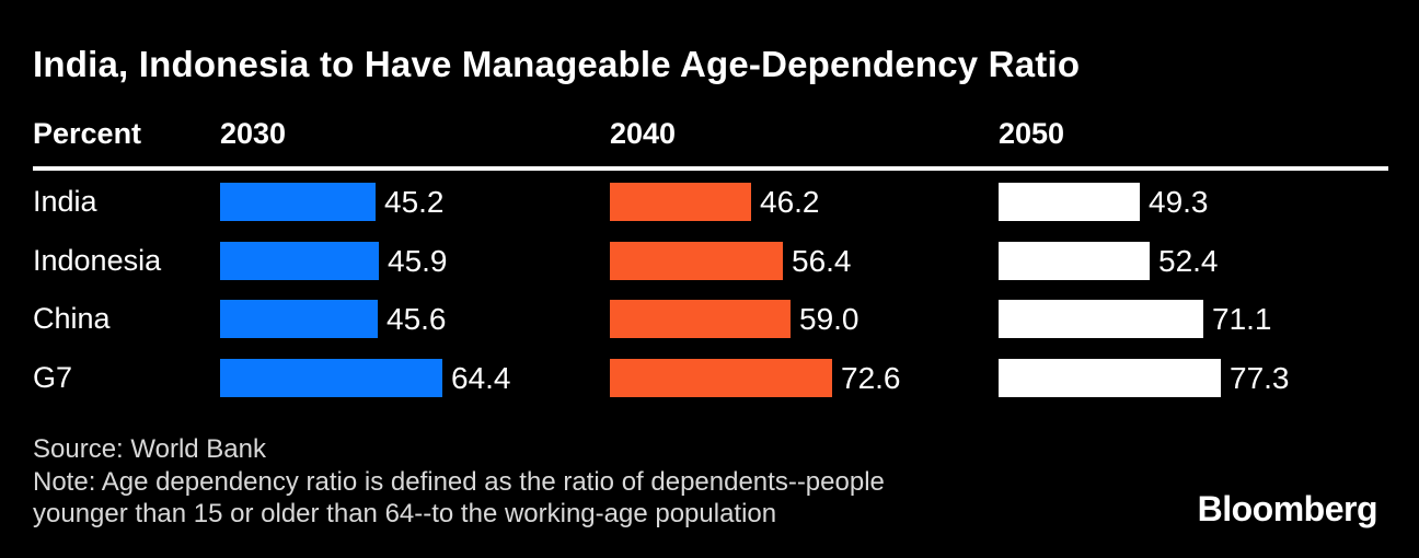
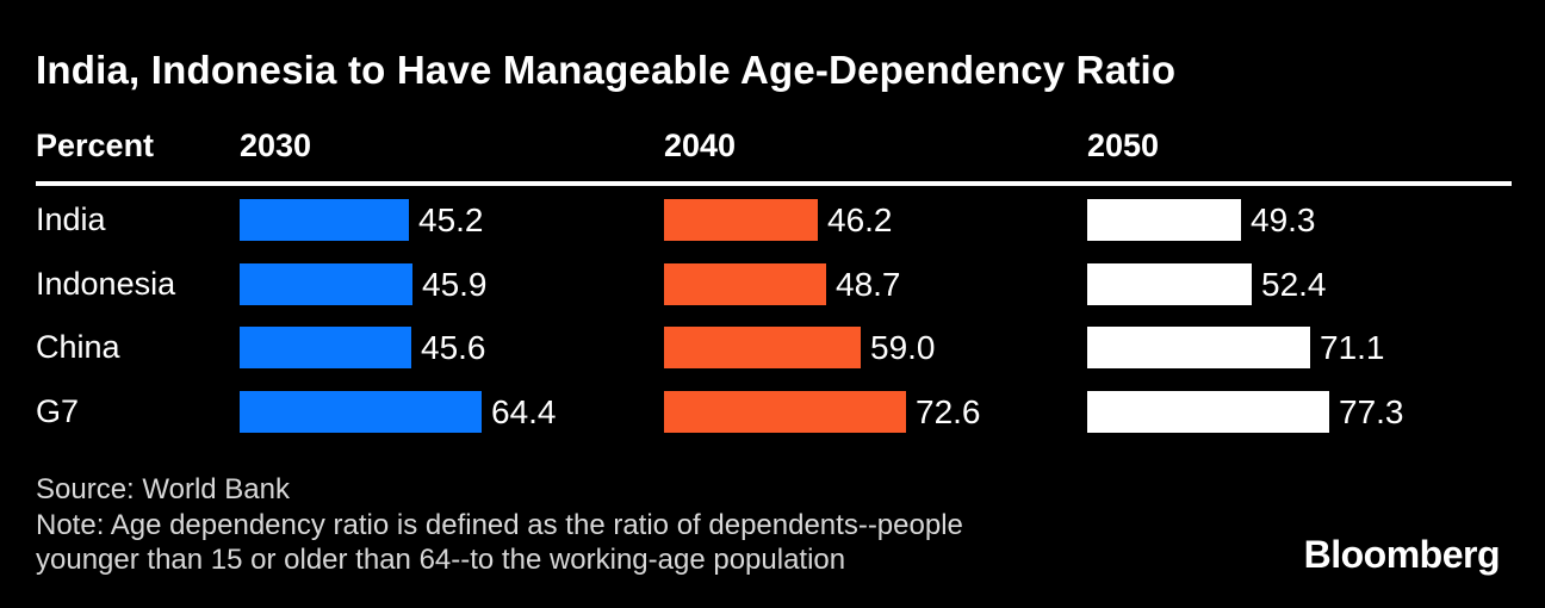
2040/Indonesia: 56.4 -> 48.7
